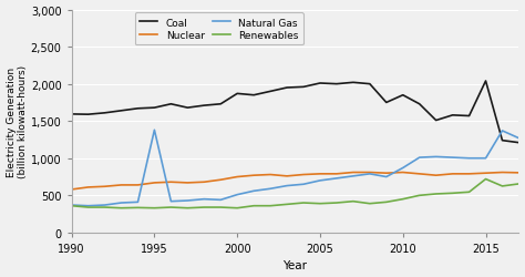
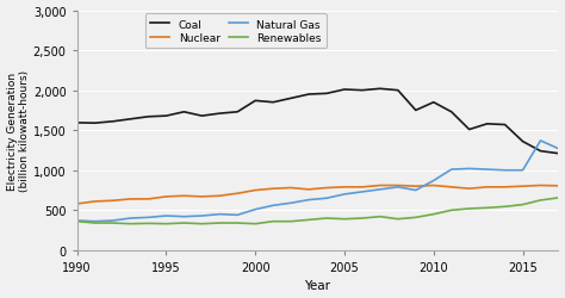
Natural Gas/1995: 1,380 -> 430
Coal/2015: 2,040 -> 1,360
Renewables/2015: 720 -> 570
